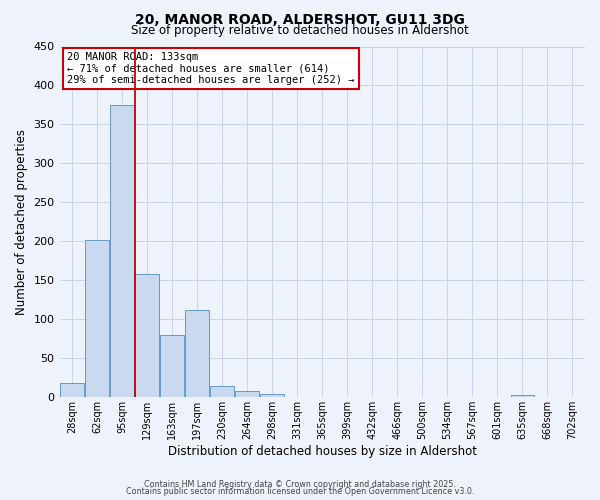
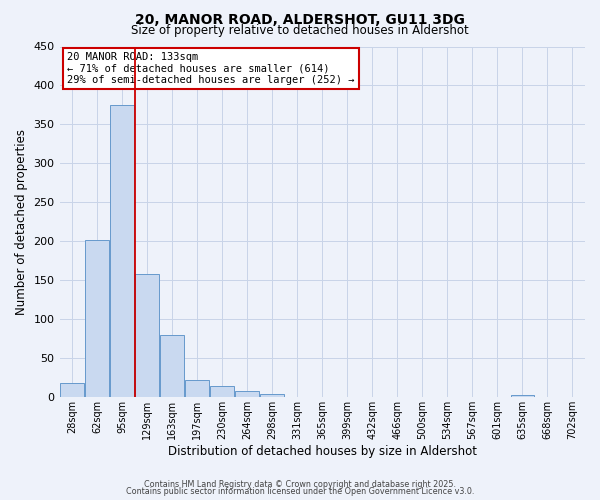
197sqm: 112 -> 21
